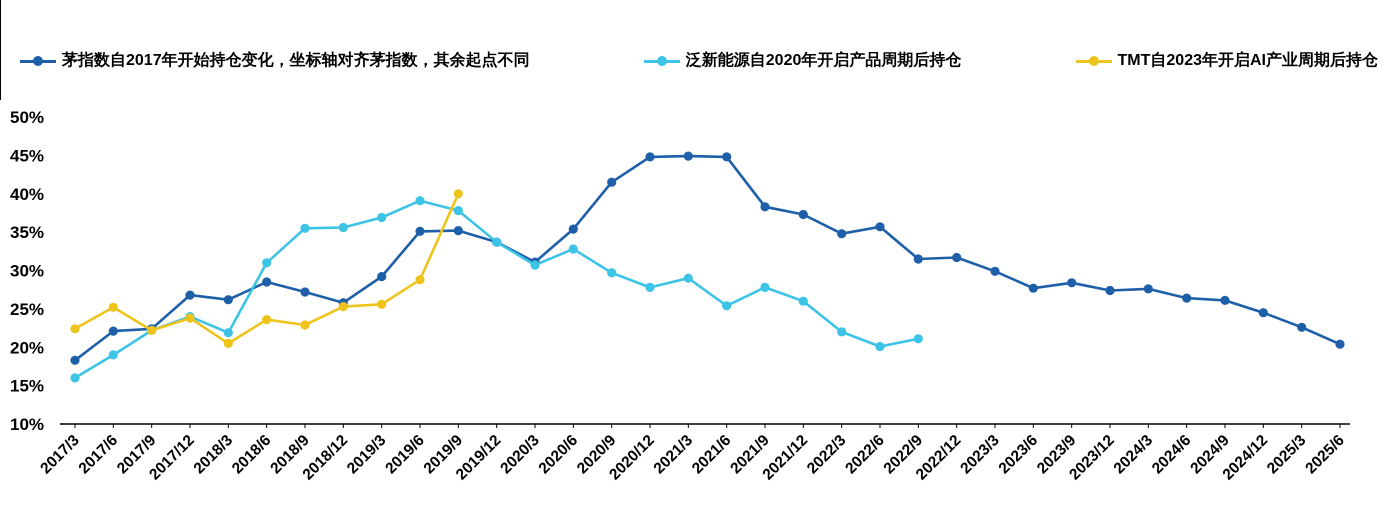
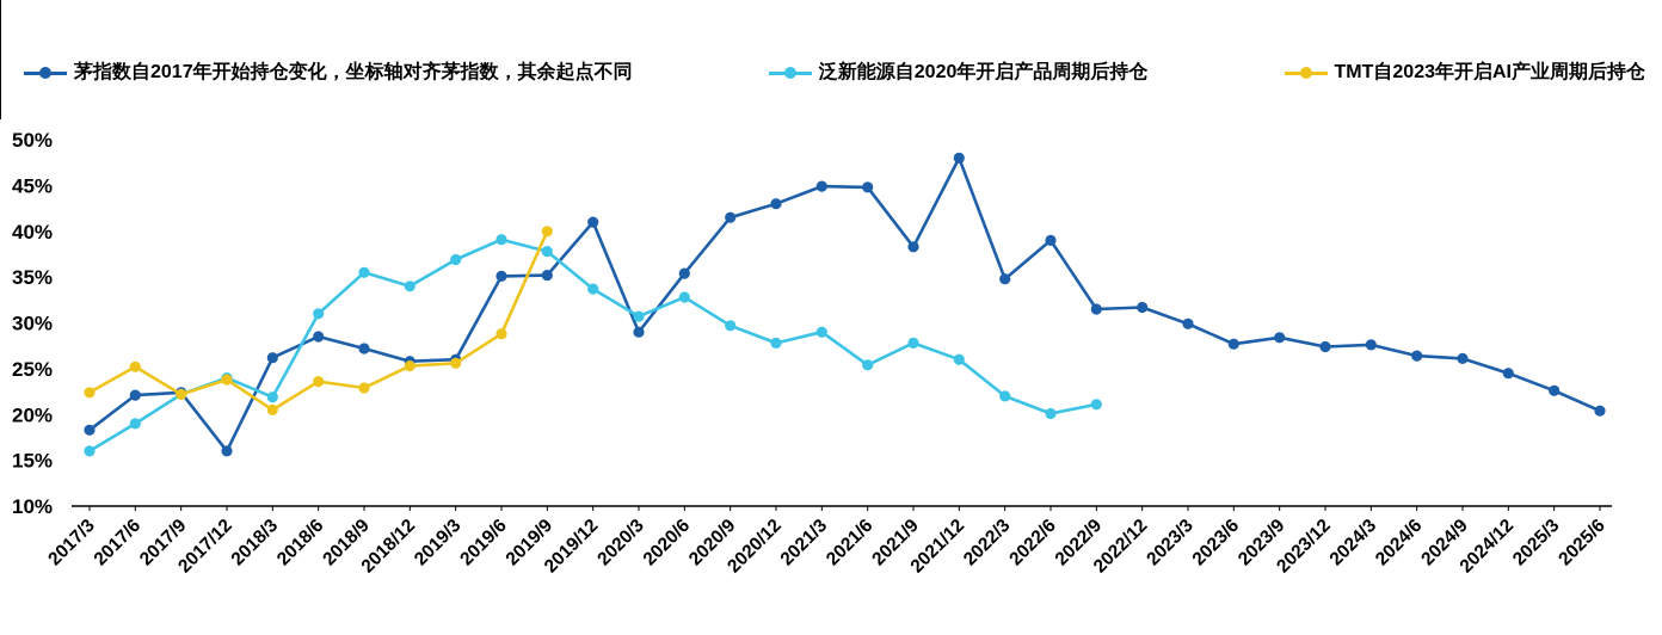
茅指数自2017年开始持仓变化，坐标轴对齐茅指数，其余起点不同/2017/12: 27% -> 16%
泛新能源自2020年开启产品周期后持仓/2018/12: 36% -> 34%
茅指数自2017年开始持仓变化，坐标轴对齐茅指数，其余起点不同/2019/3: 29% -> 26%
茅指数自2017年开始持仓变化，坐标轴对齐茅指数，其余起点不同/2019/12: 34% -> 41%
茅指数自2017年开始持仓变化，坐标轴对齐茅指数，其余起点不同/2020/3: 31% -> 29%
茅指数自2017年开始持仓变化，坐标轴对齐茅指数，其余起点不同/2020/12: 45% -> 43%
茅指数自2017年开始持仓变化，坐标轴对齐茅指数，其余起点不同/2021/12: 37% -> 48%
茅指数自2017年开始持仓变化，坐标轴对齐茅指数，其余起点不同/2022/6: 36% -> 39%
